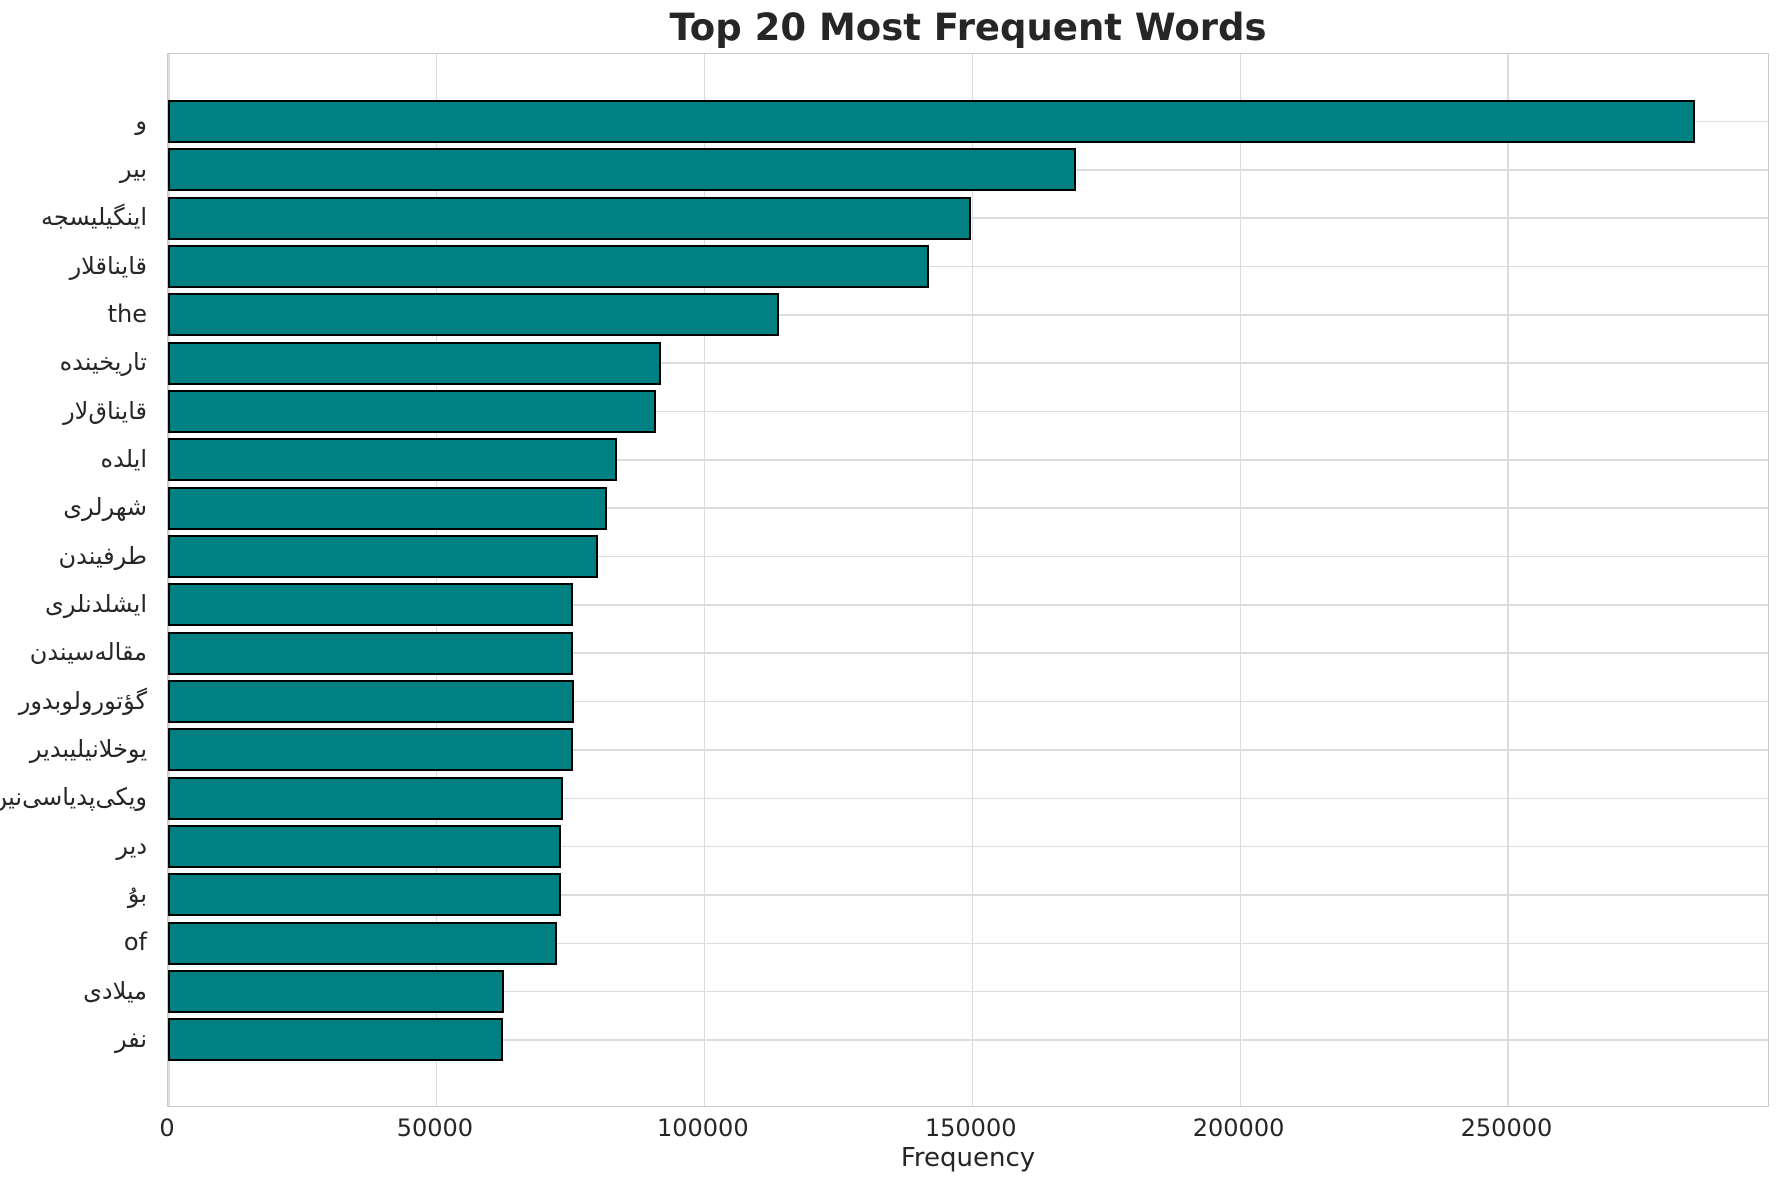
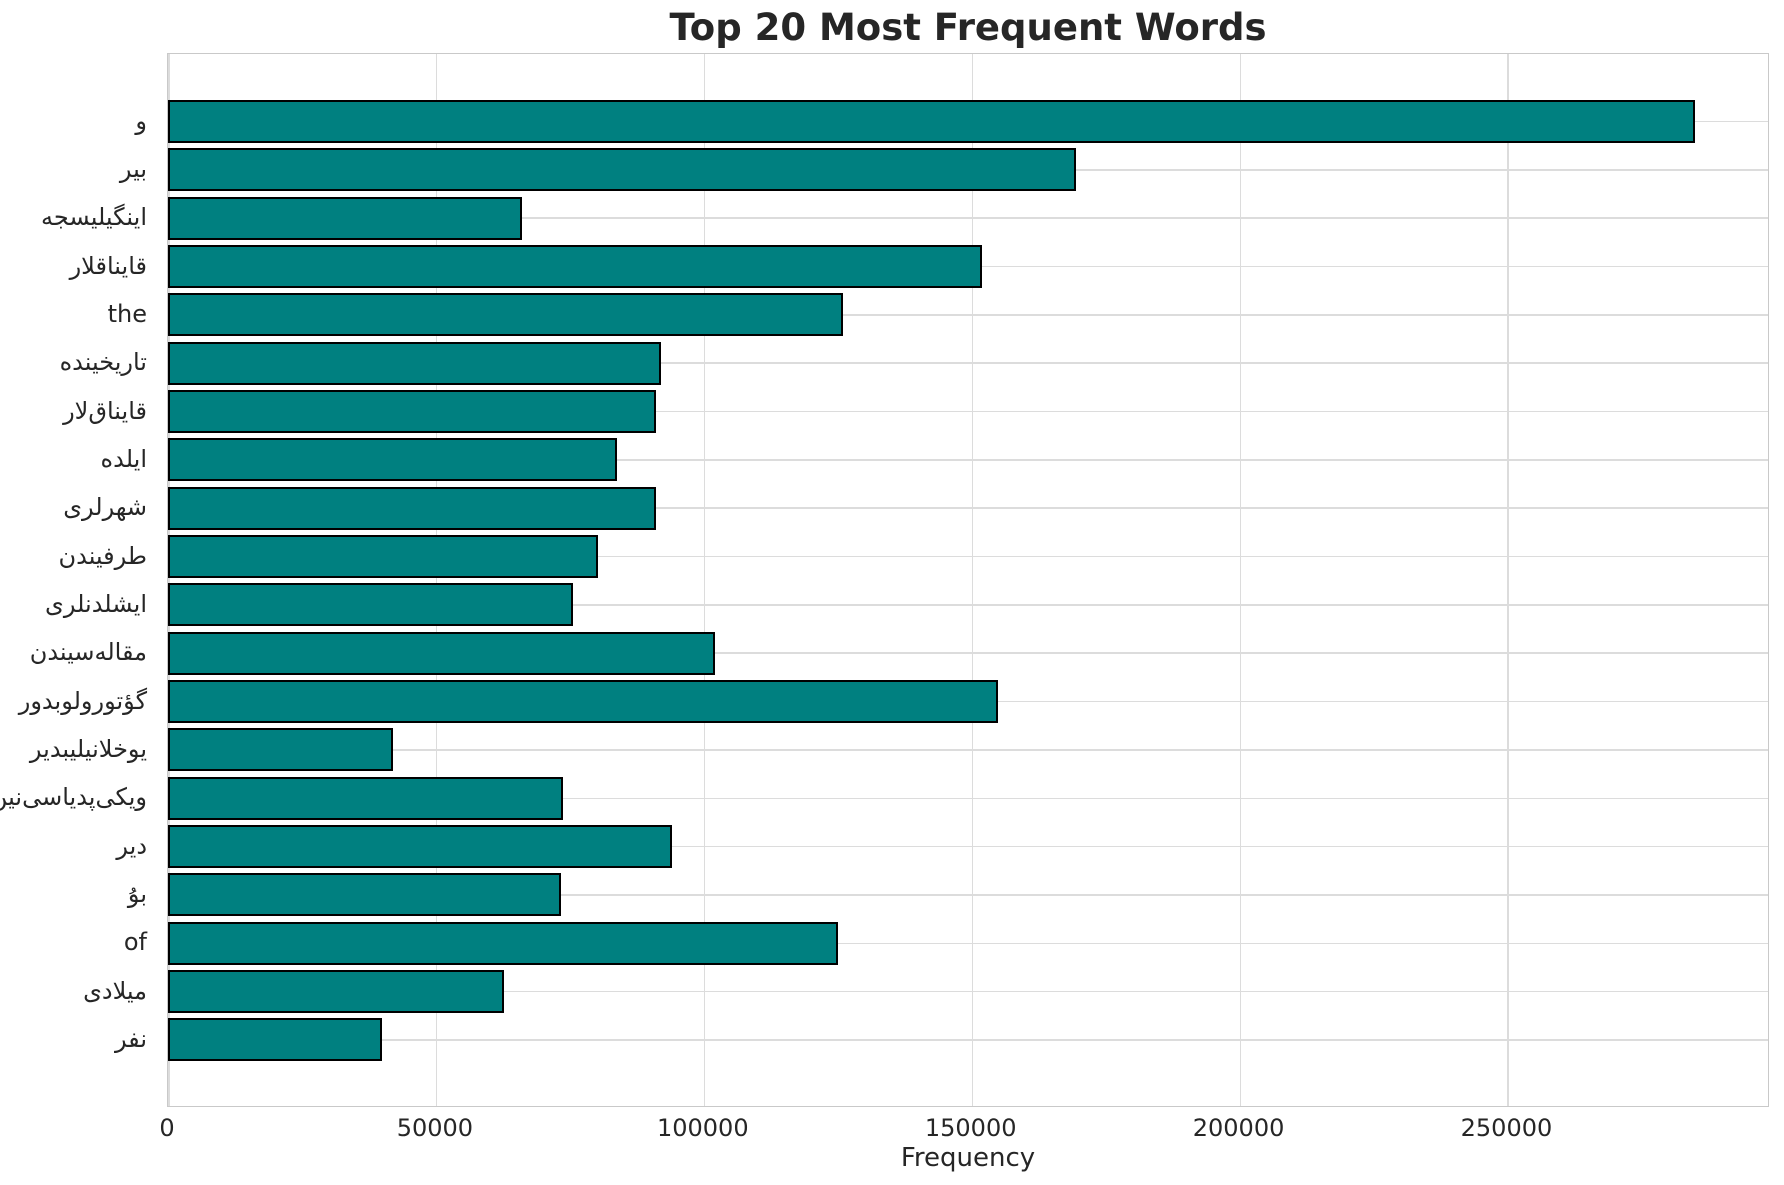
اینگیلیسجه: 150000 -> 66000
قایناقلار: 142000 -> 152000
the: 114000 -> 126000
شهرلری: 82000 -> 91000
مقاله‌سیندن: 76000 -> 102000
گؤتورولوبدور: 76000 -> 155000
یوخلانیلیبدیر: 76000 -> 42000
دیر: 73000 -> 94000
of: 73000 -> 125000
نفر: 62000 -> 40000
